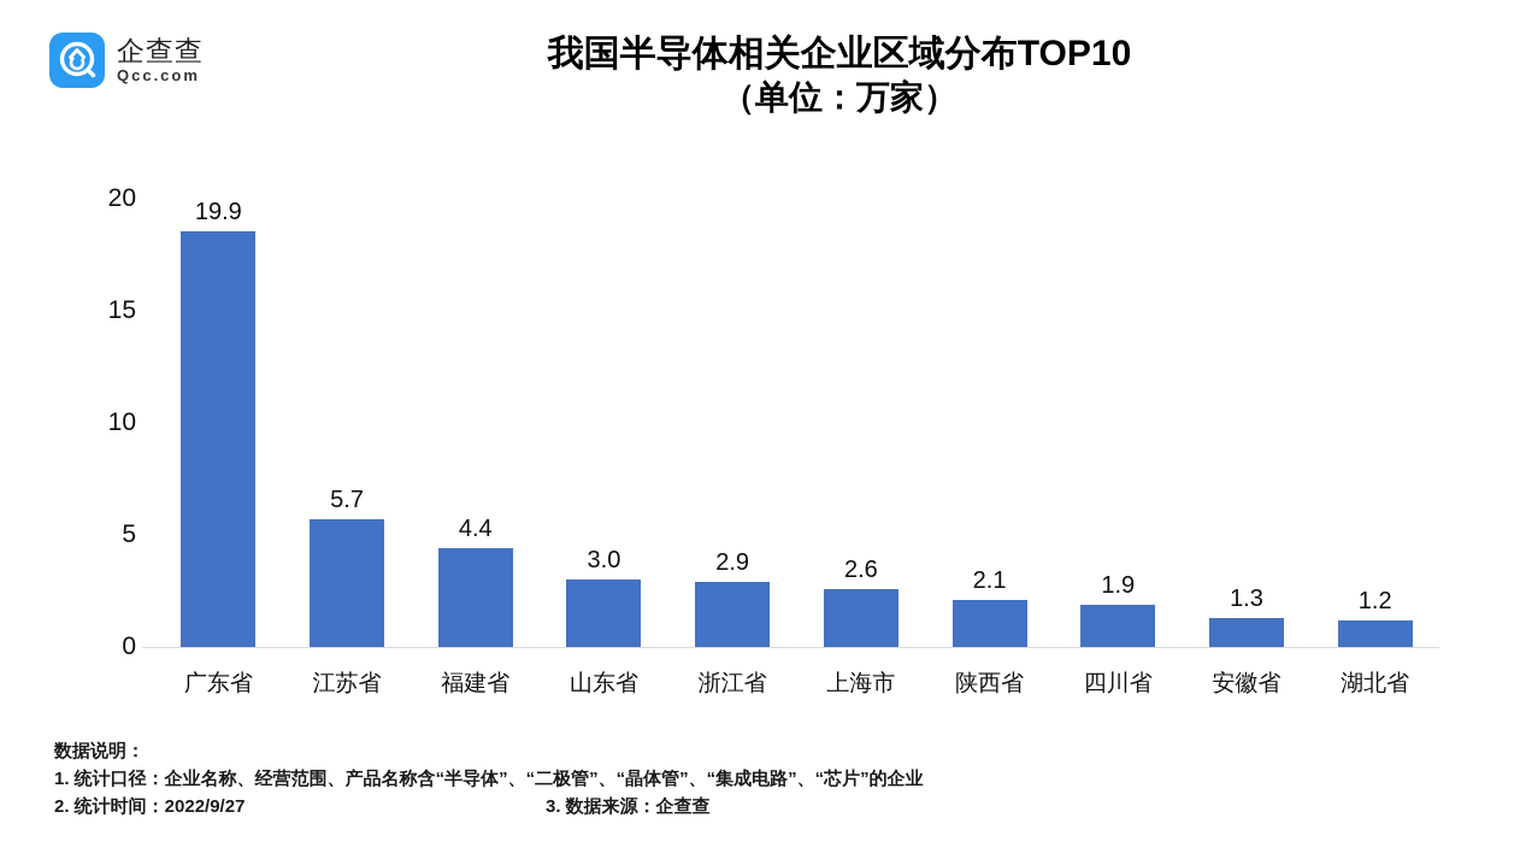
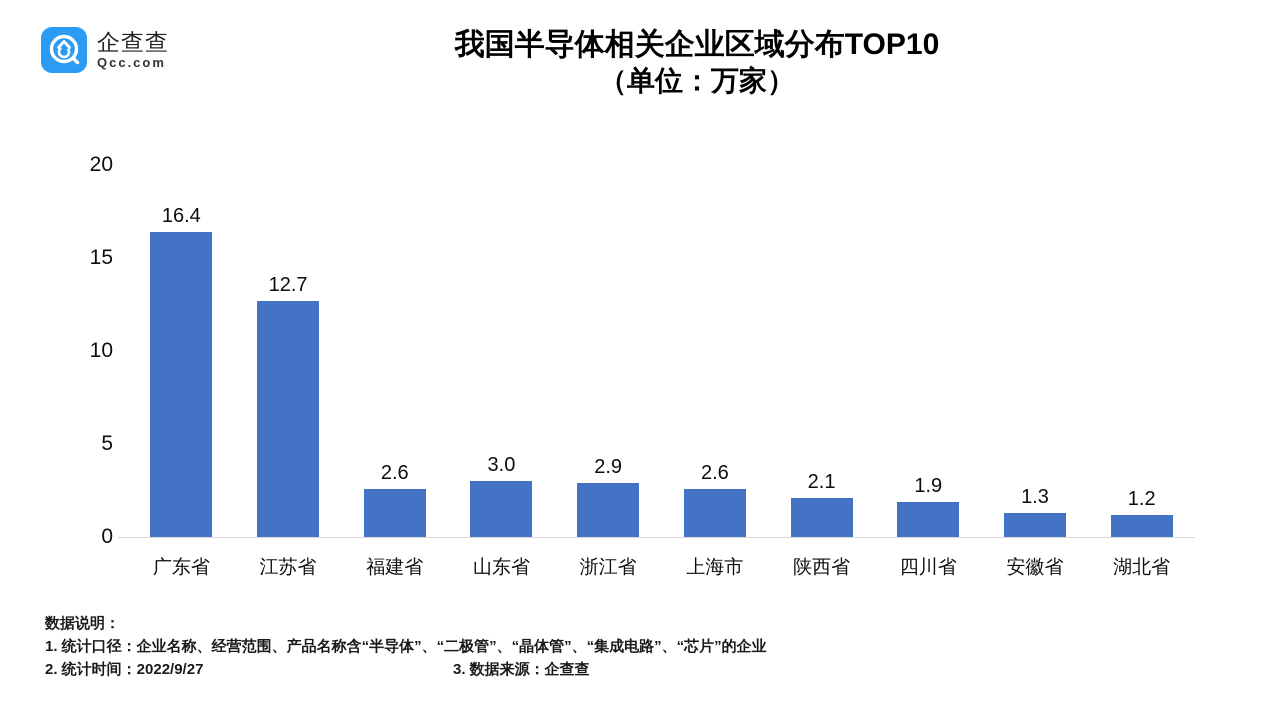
广东省: 19.9 -> 16.4
江苏省: 5.7 -> 12.7
福建省: 4.4 -> 2.6
